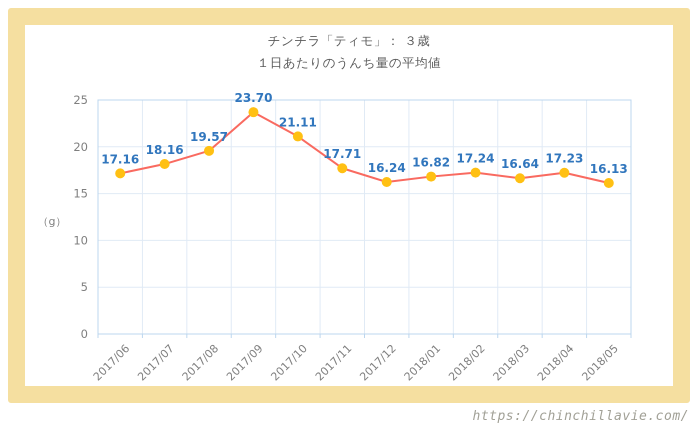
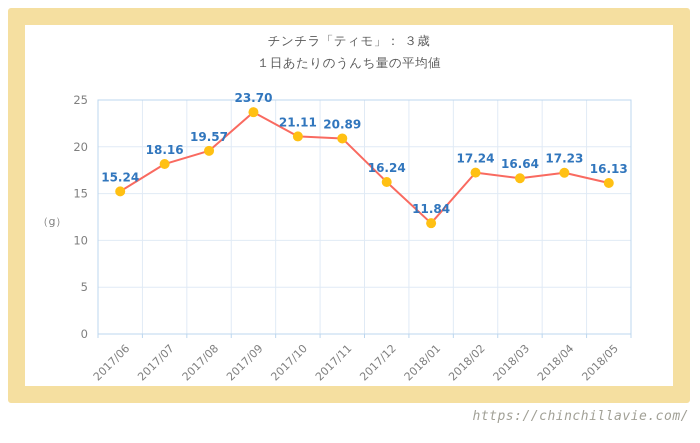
2017/06: 17.16 -> 15.24
2017/11: 17.71 -> 20.89
2018/01: 16.82 -> 11.84
